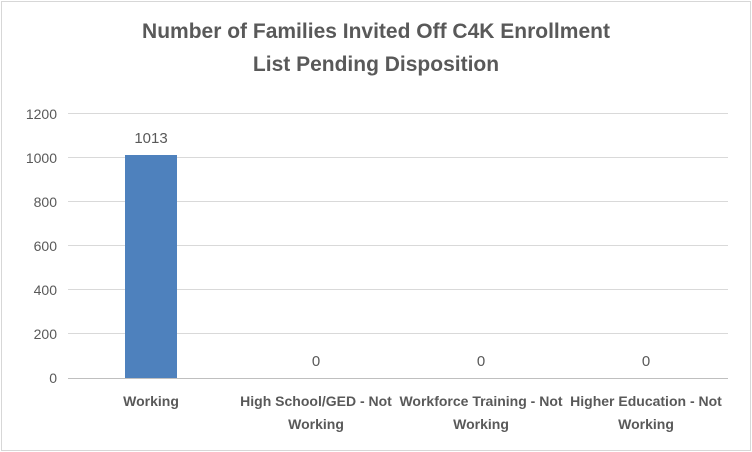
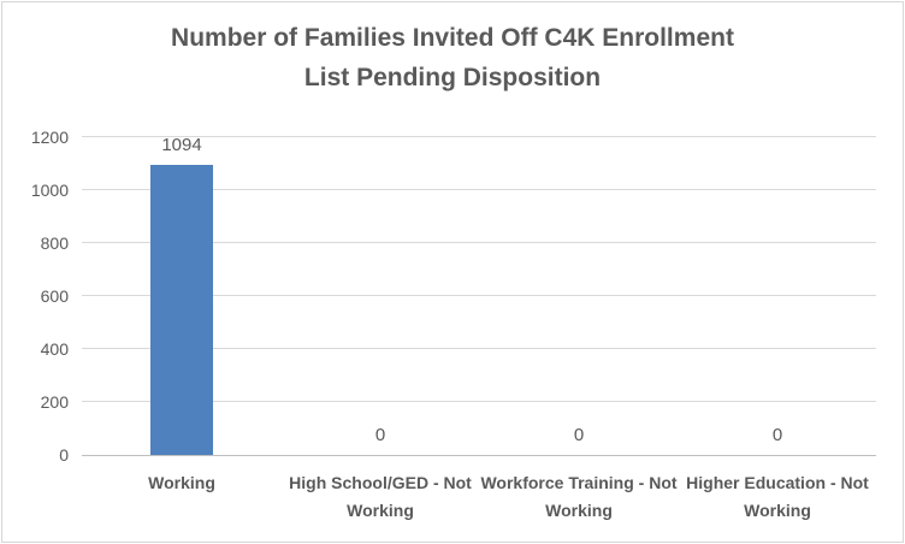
Working: 1013 -> 1094
